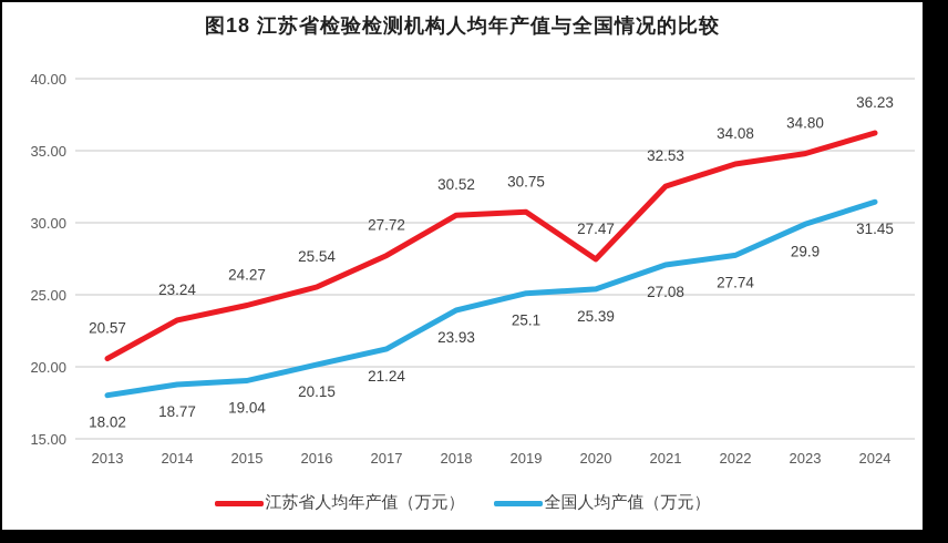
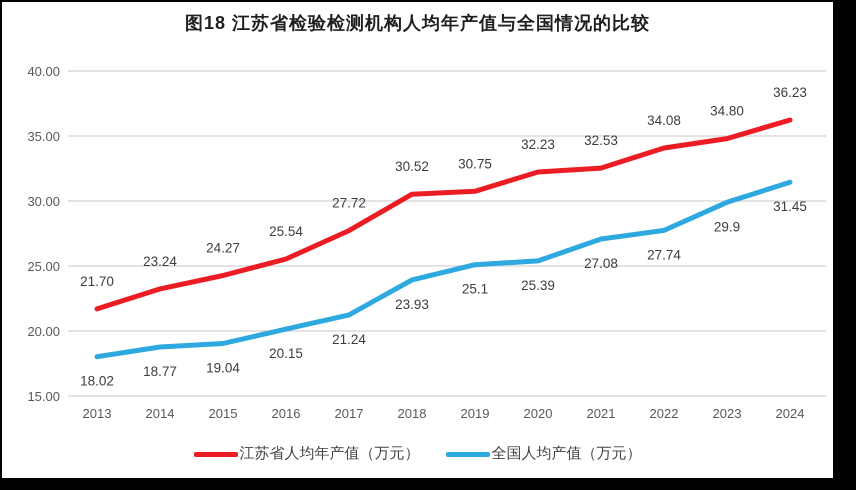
江苏省人均年产值（万元）/2013: 20.57 -> 21.70
江苏省人均年产值（万元）/2020: 27.47 -> 32.23
